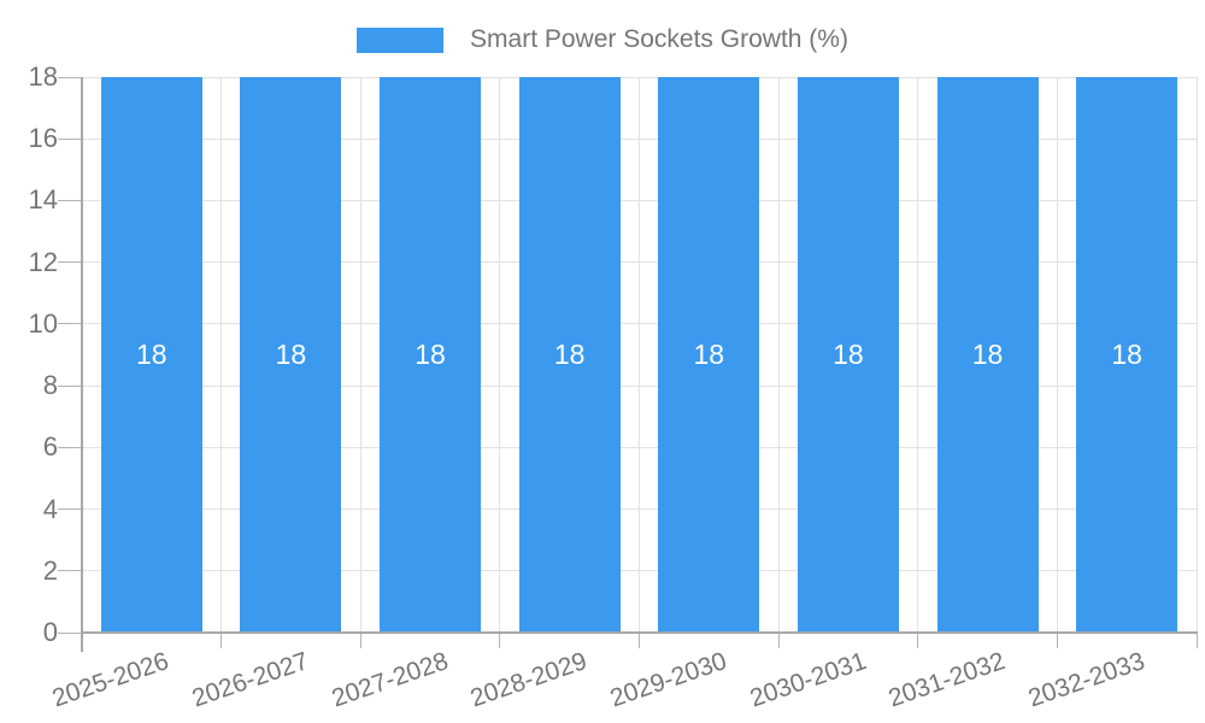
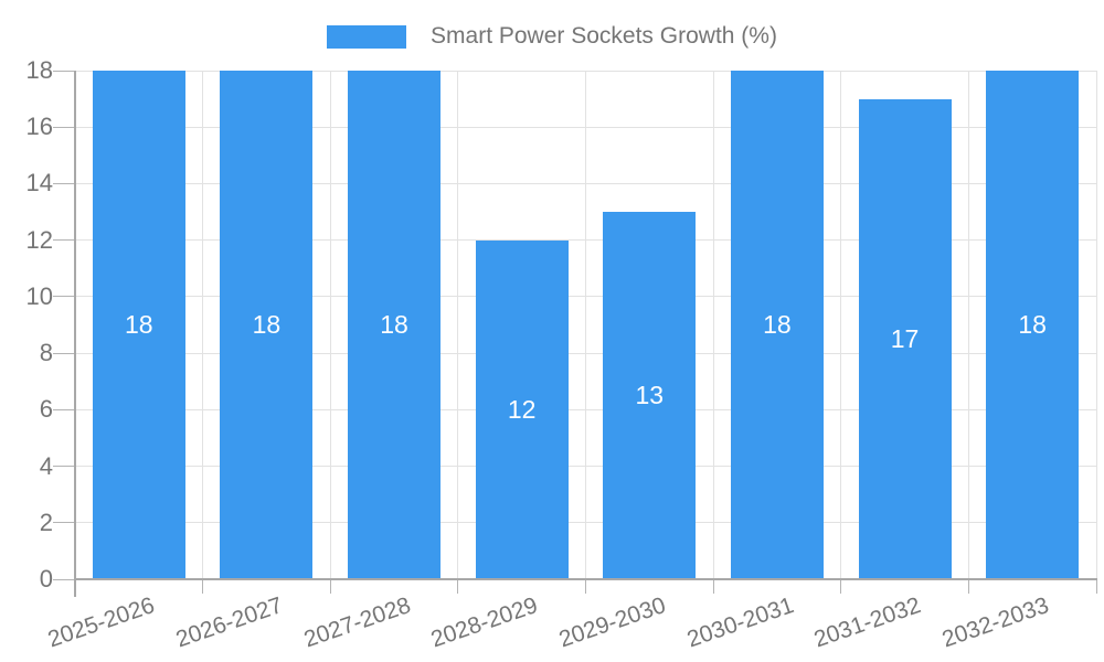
2028-2029: 18 -> 12
2029-2030: 18 -> 13
2031-2032: 18 -> 17
